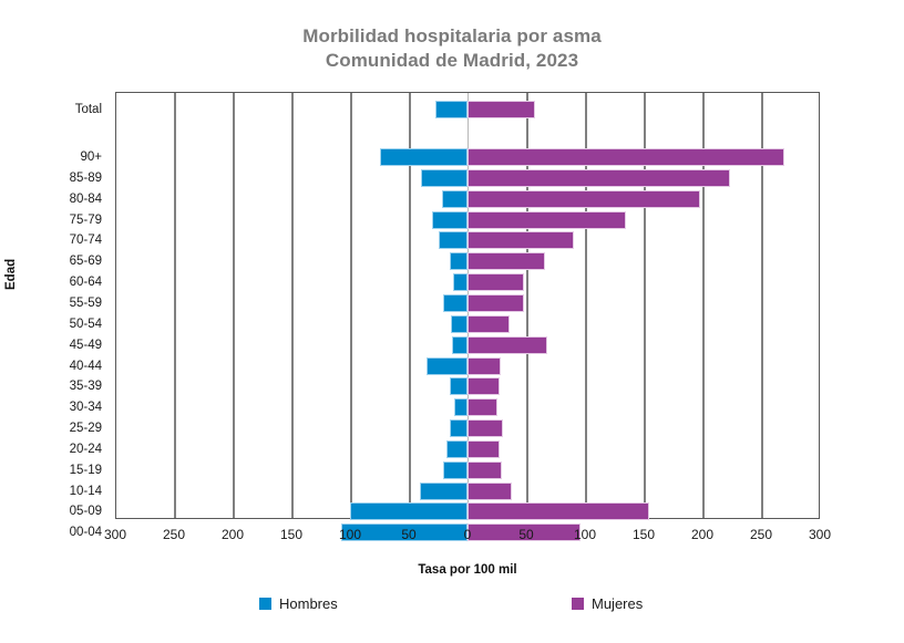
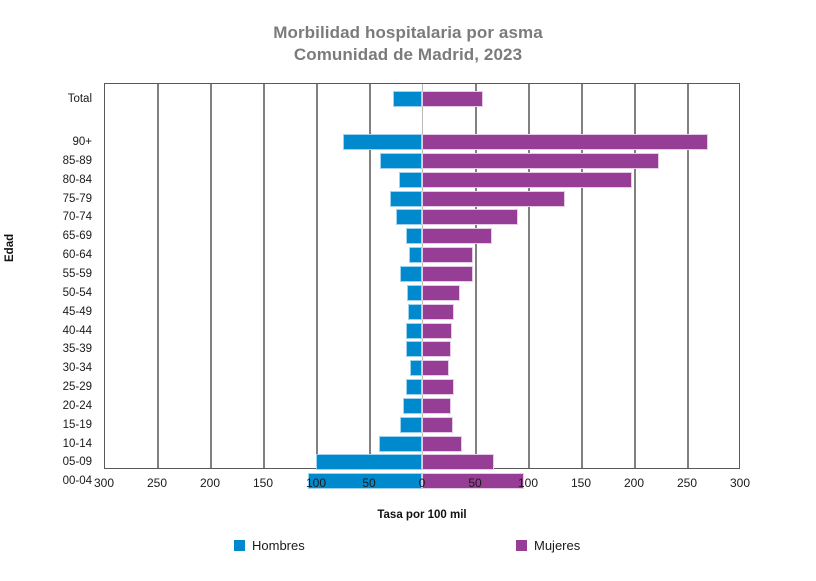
Mujeres/45-49: 68 -> 30
Hombres/40-44: 35 -> 15
Mujeres/05-09: 155 -> 68
